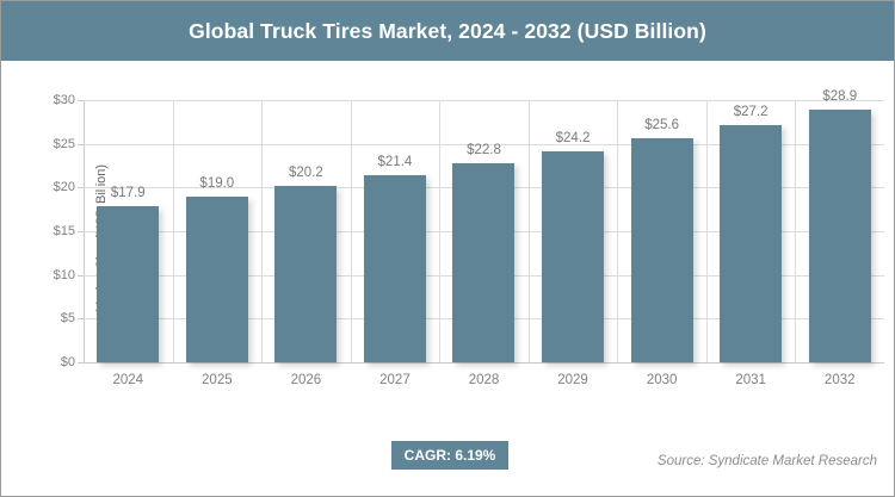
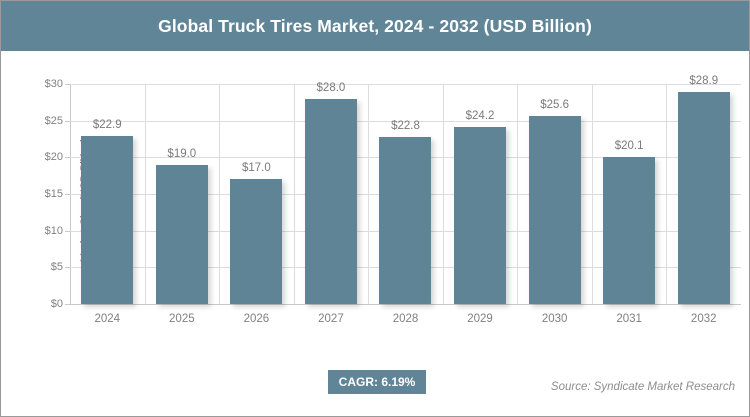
2024: $17.9 -> $22.9
2026: $20.2 -> $17.0
2027: $21.4 -> $28.0
2031: $27.2 -> $20.1
